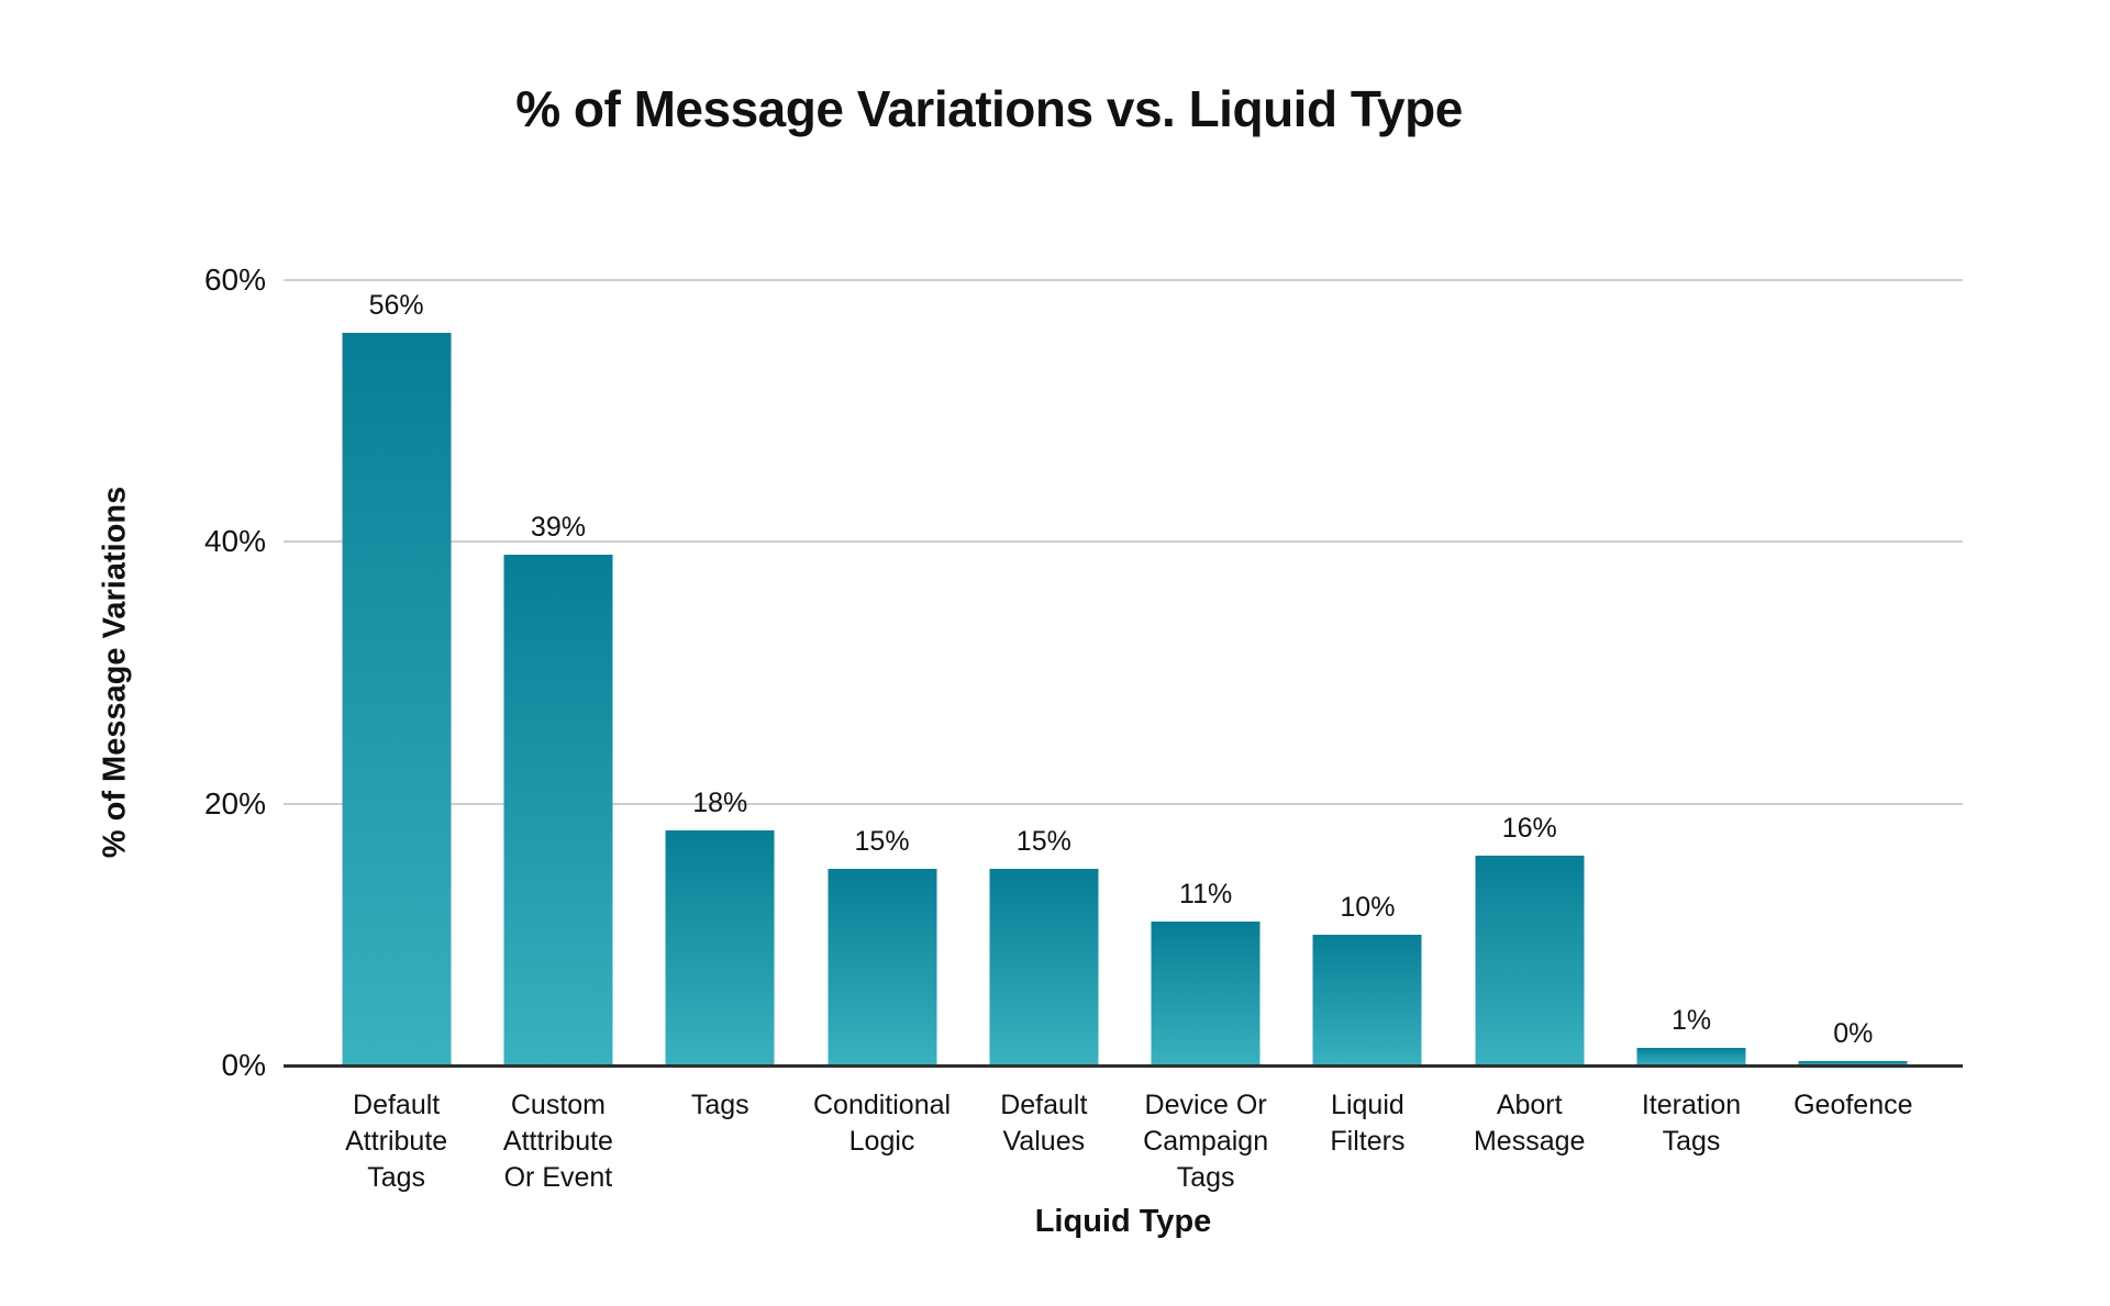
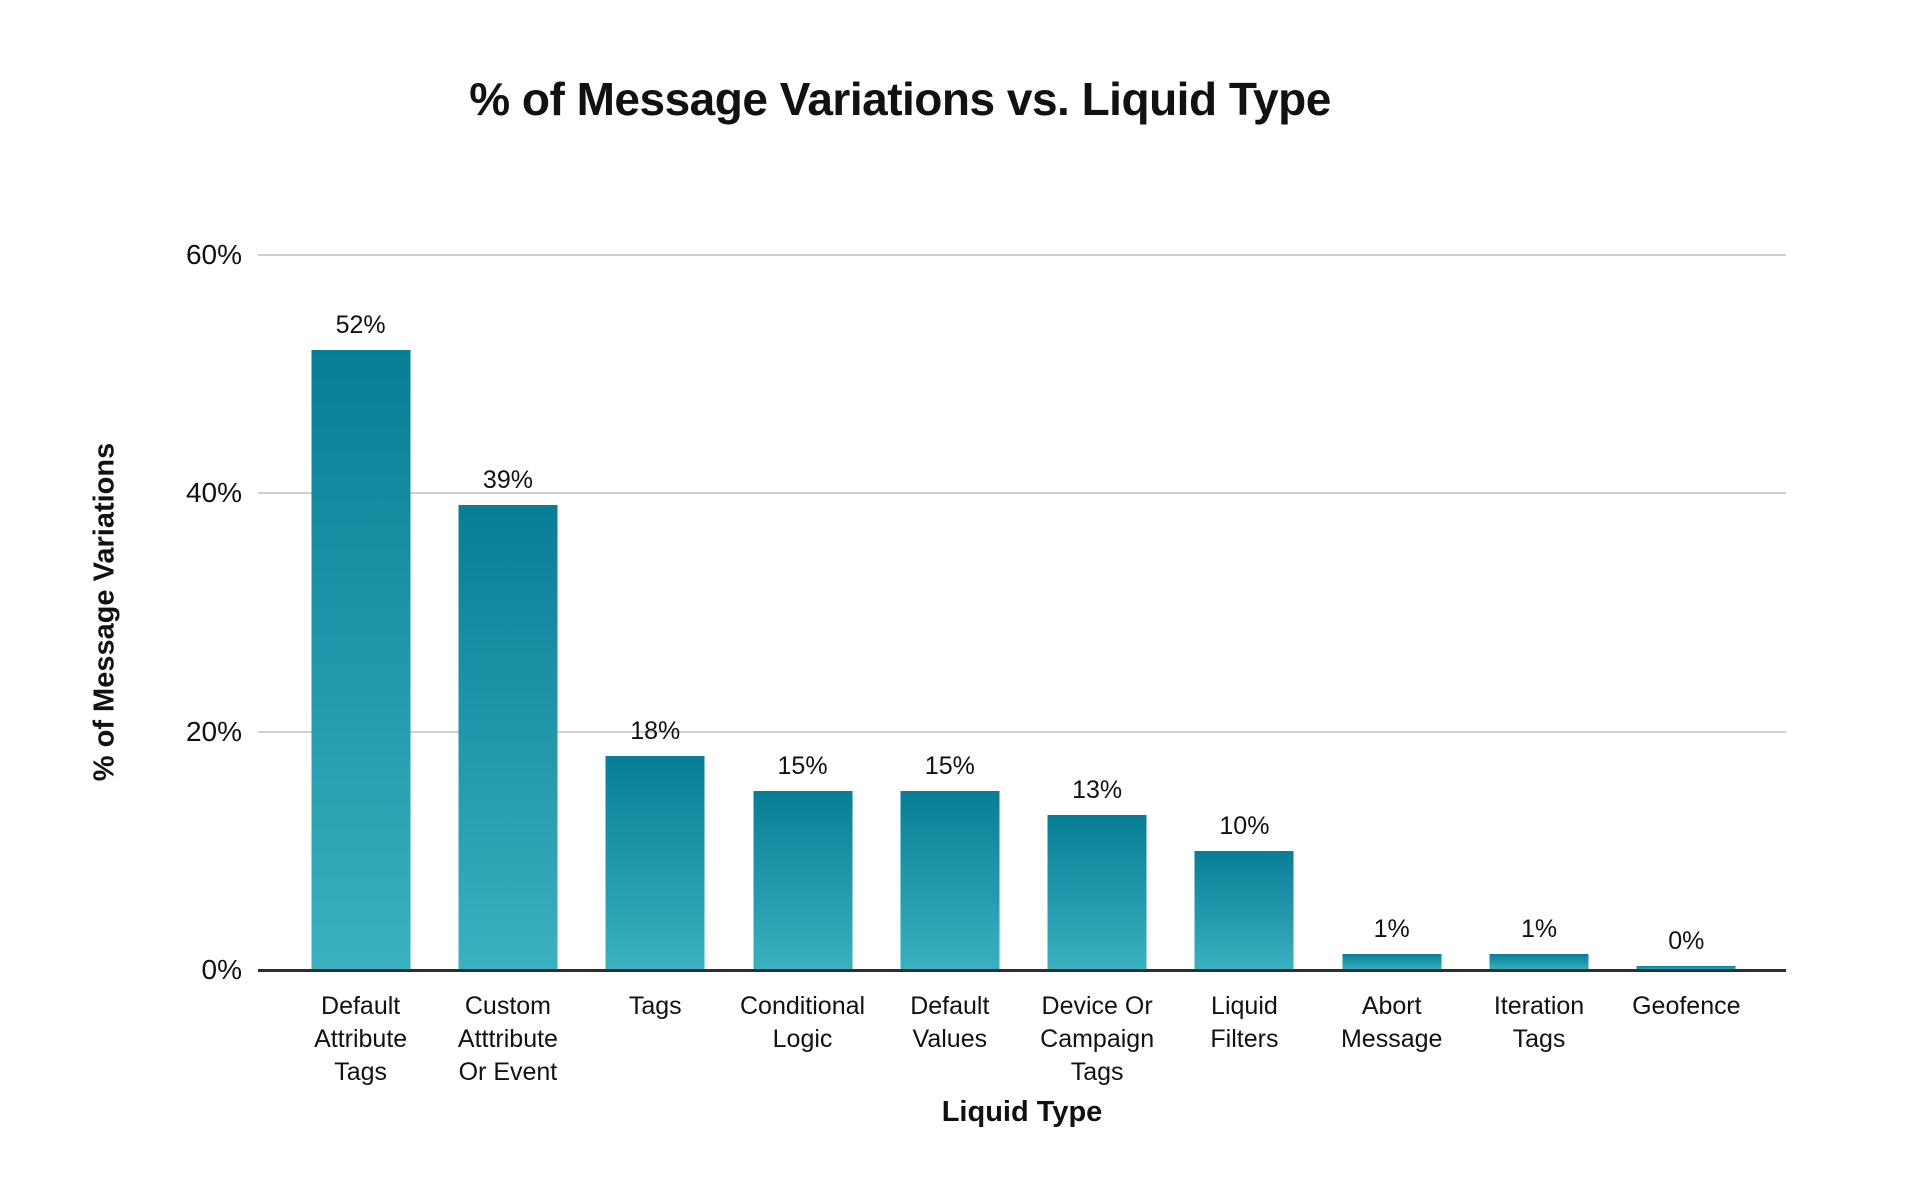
Default Attribute Tags: 56% -> 52%
Device Or Campaign Tags: 11% -> 13%
Abort Message: 16% -> 1%
